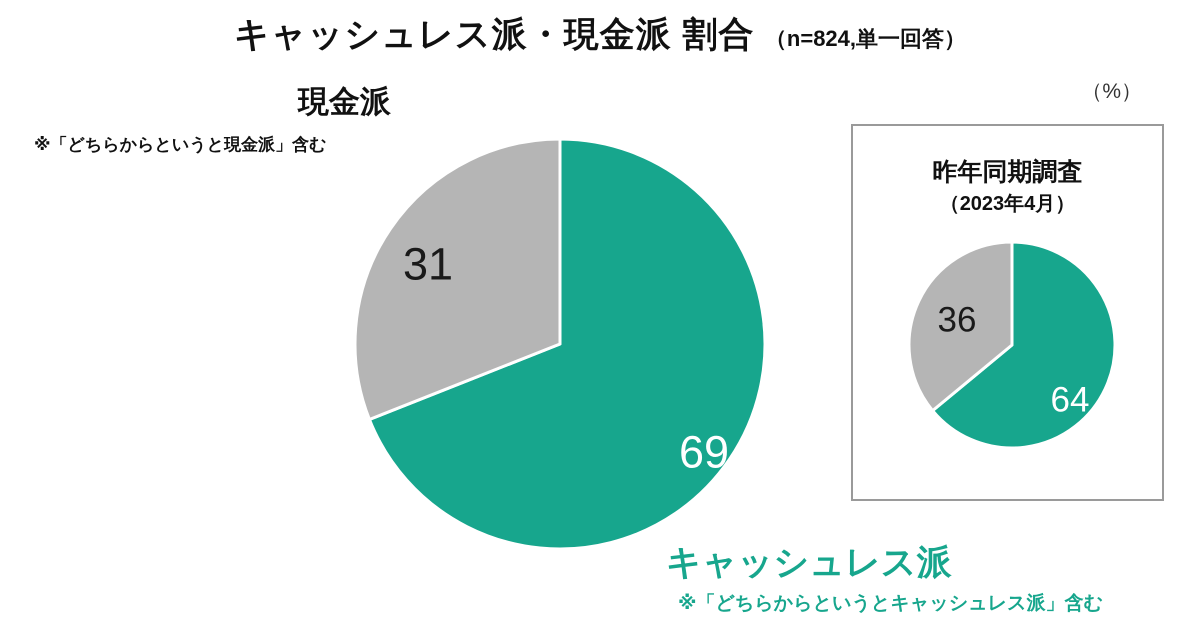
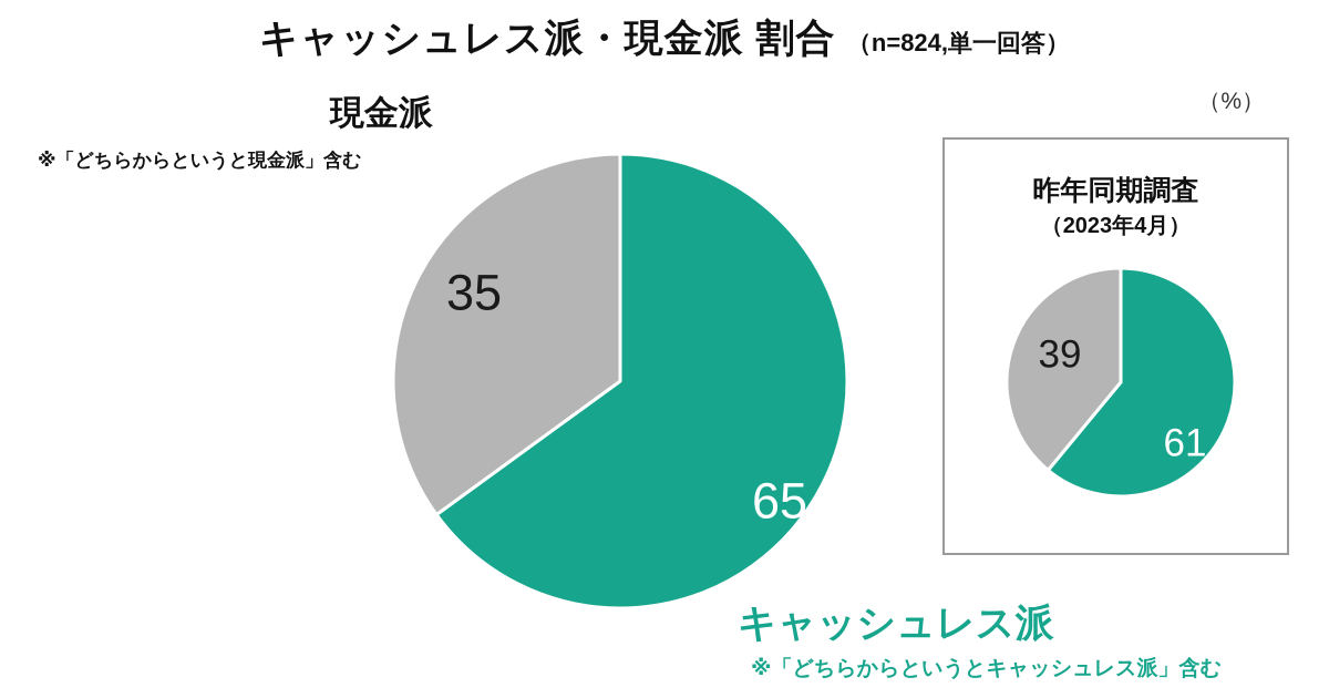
キャッシュレス派・現金派 割合/キャッシュレス派: 69 -> 65
キャッシュレス派・現金派 割合/現金派: 31 -> 35
昨年同期調査/キャッシュレス派: 64 -> 61
昨年同期調査/現金派: 36 -> 39
